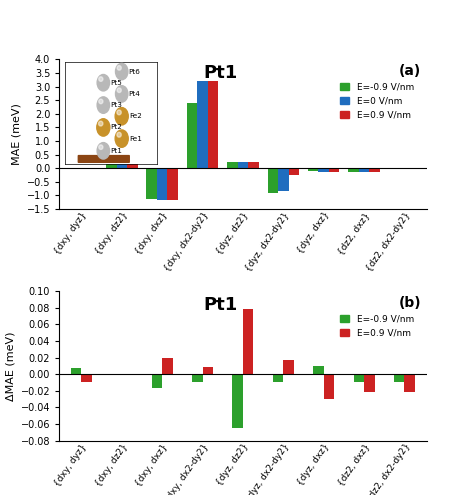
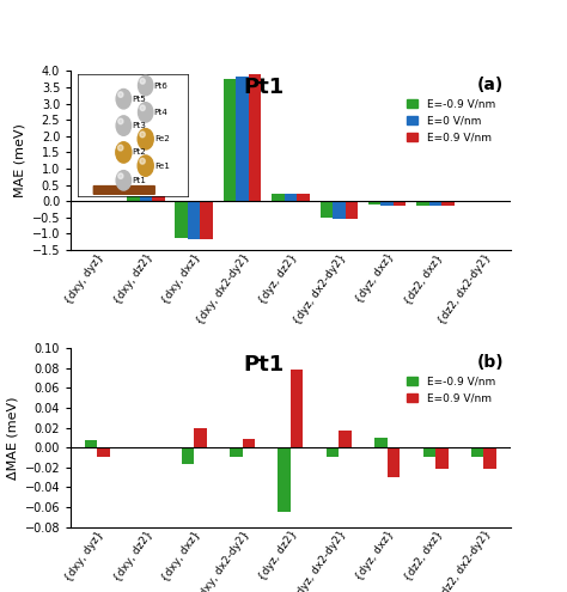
E=-0.9 V/nm/{dxy, dx2-dy2}: 2.40 -> 3.76
E=0 V/nm/{dxy, dx2-dy2}: 3.20 -> 3.83
E=0.9 V/nm/{dxy, dx2-dy2}: 3.20 -> 3.92
E=-0.9 V/nm/{dyz, dx2-dy2}: -0.90 -> -0.52
E=0 V/nm/{dyz, dx2-dy2}: -0.85 -> -0.55
E=0.9 V/nm/{dyz, dx2-dy2}: -0.25 -> -0.55
